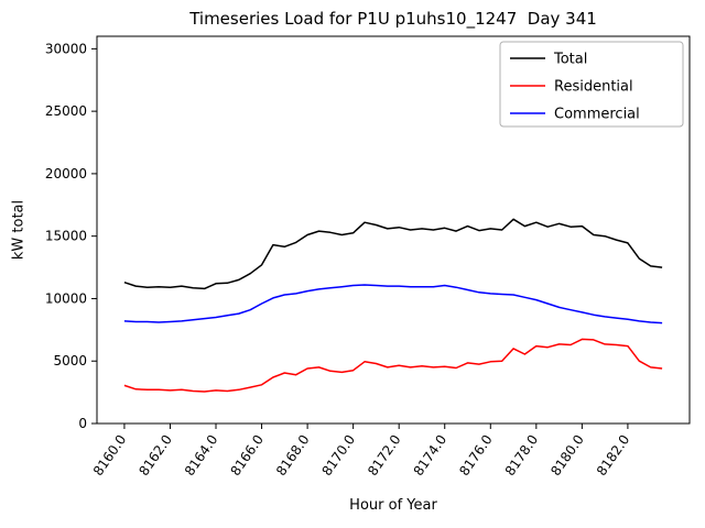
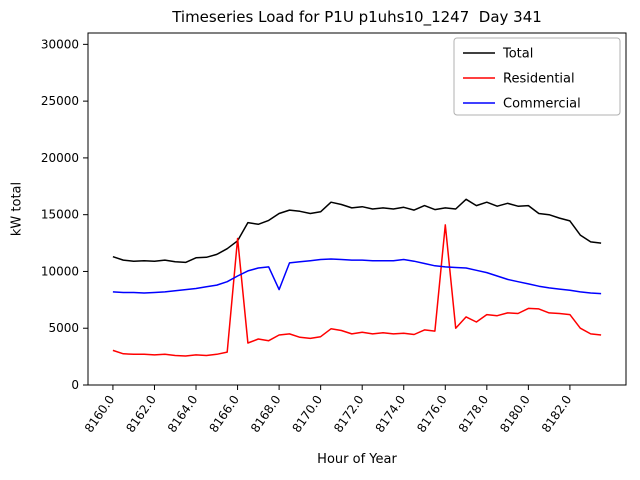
Residential/8166.0: 3100 -> 12900
Commercial/8168.0: 10600 -> 8400
Residential/8176.0: 5000 -> 14100
